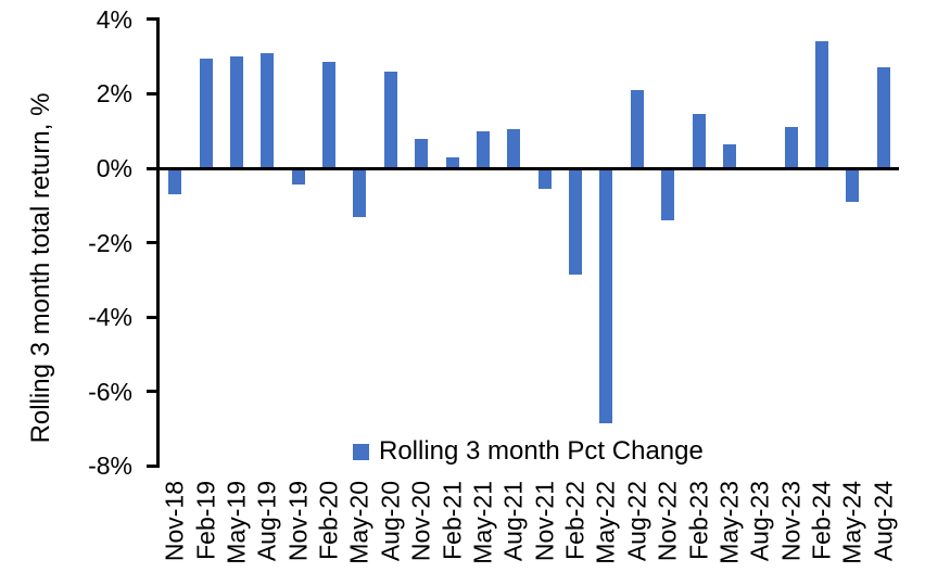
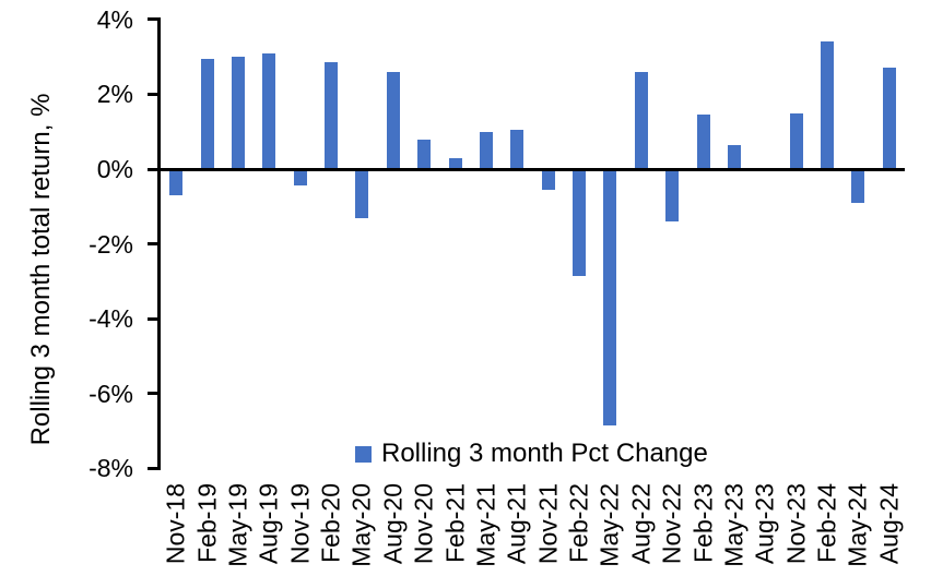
Aug-22: 2.1% -> 2.6%
Nov-23: 1.1% -> 1.5%
